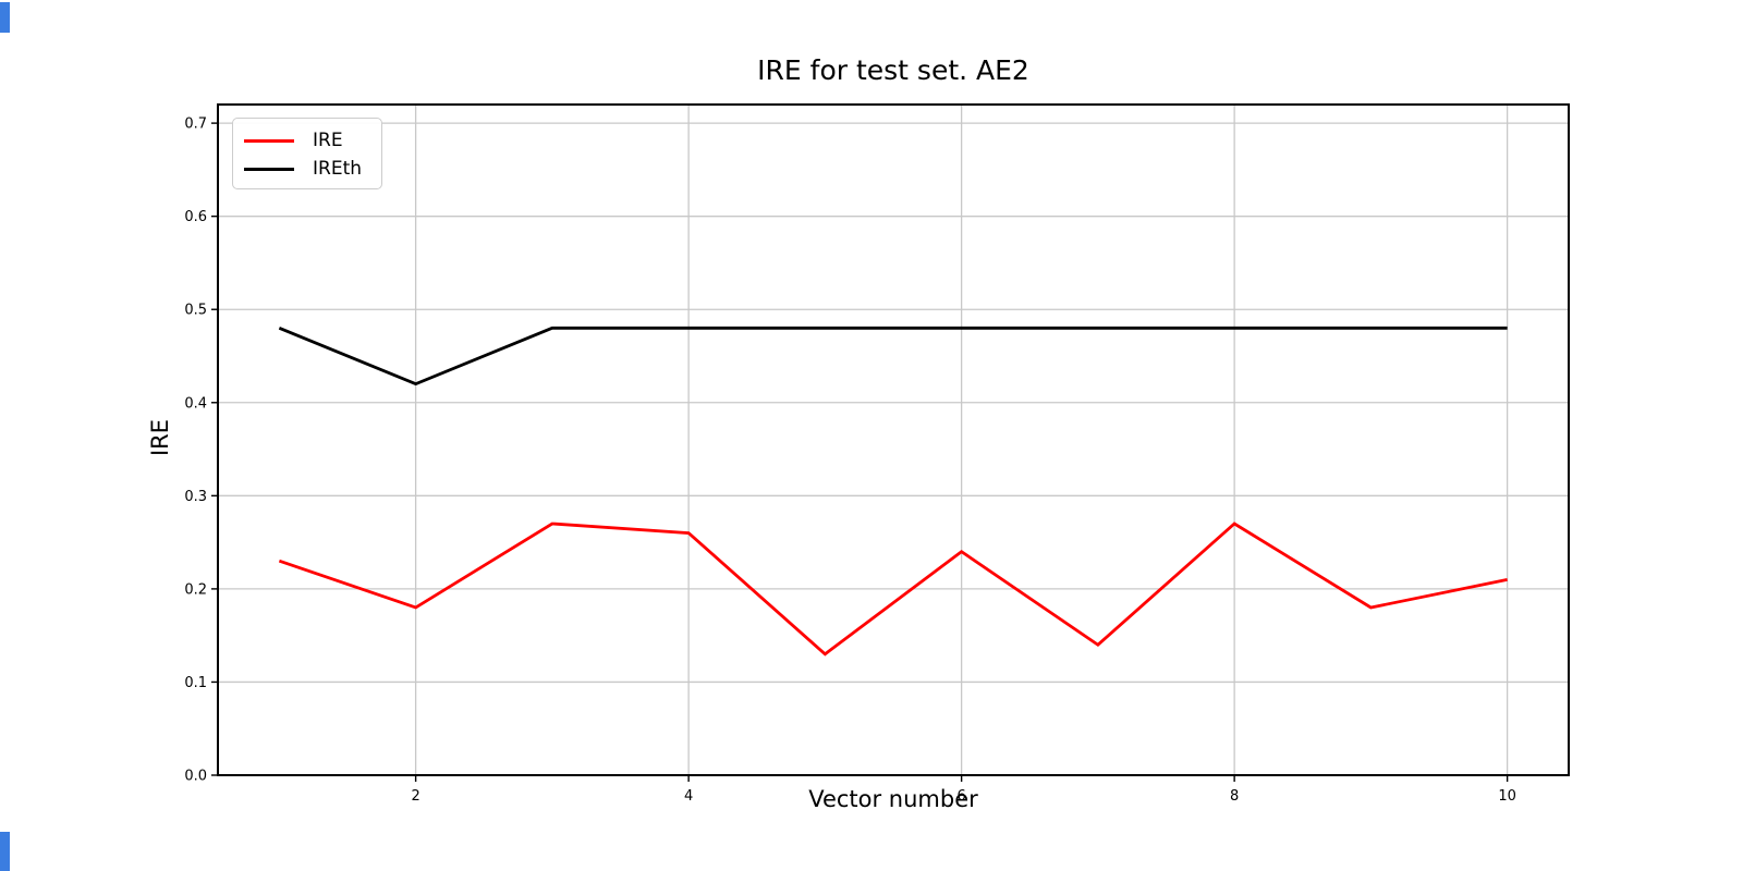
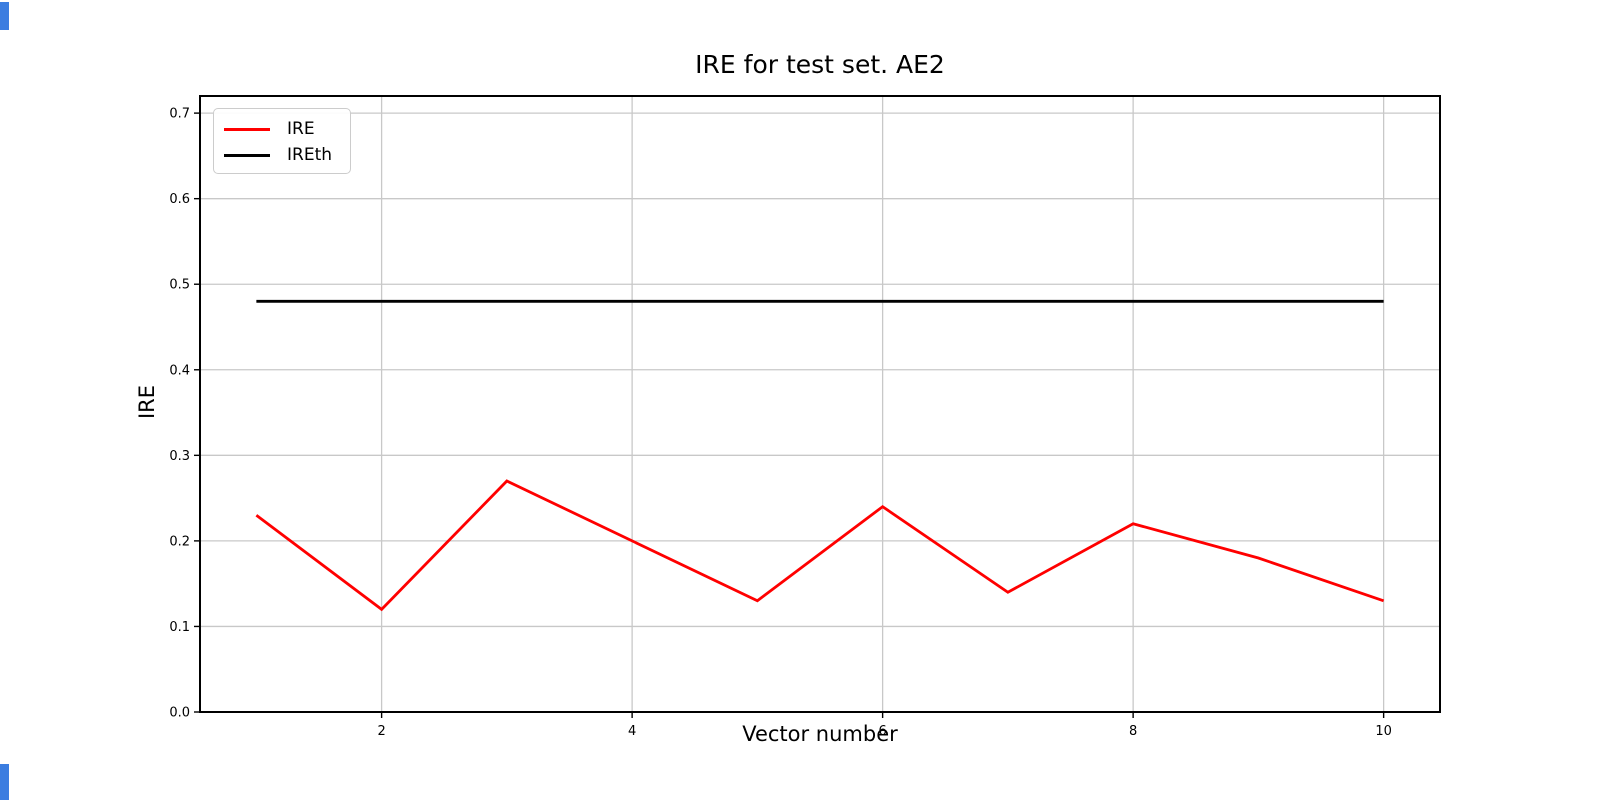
IRE/2: 0.18 -> 0.12
IREth/2: 0.42 -> 0.48
IRE/4: 0.26 -> 0.20
IRE/8: 0.27 -> 0.22
IRE/10: 0.21 -> 0.13
